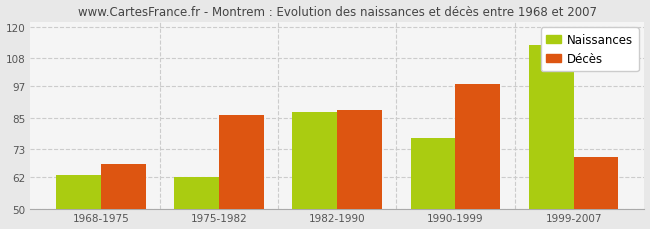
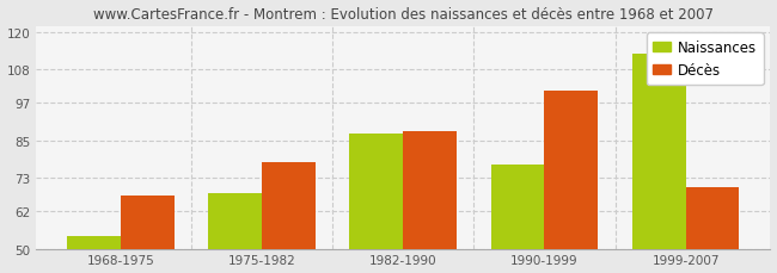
Naissances/1968-1975: 63 -> 54
Naissances/1975-1982: 62 -> 68
Décès/1975-1982: 86 -> 78
Décès/1990-1999: 98 -> 101
